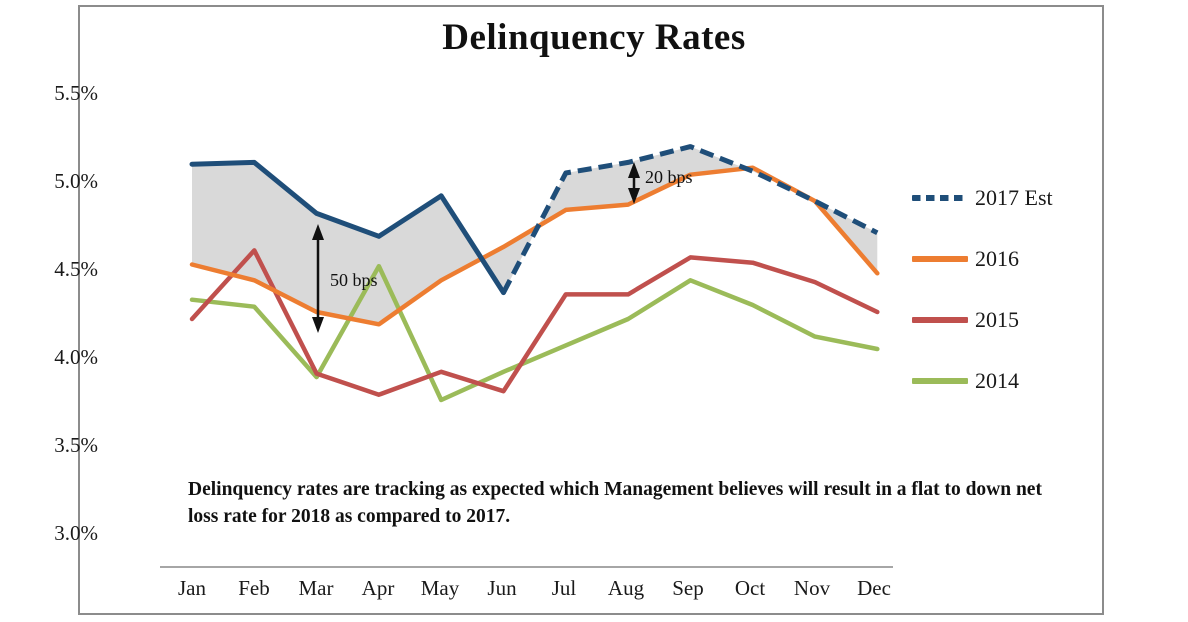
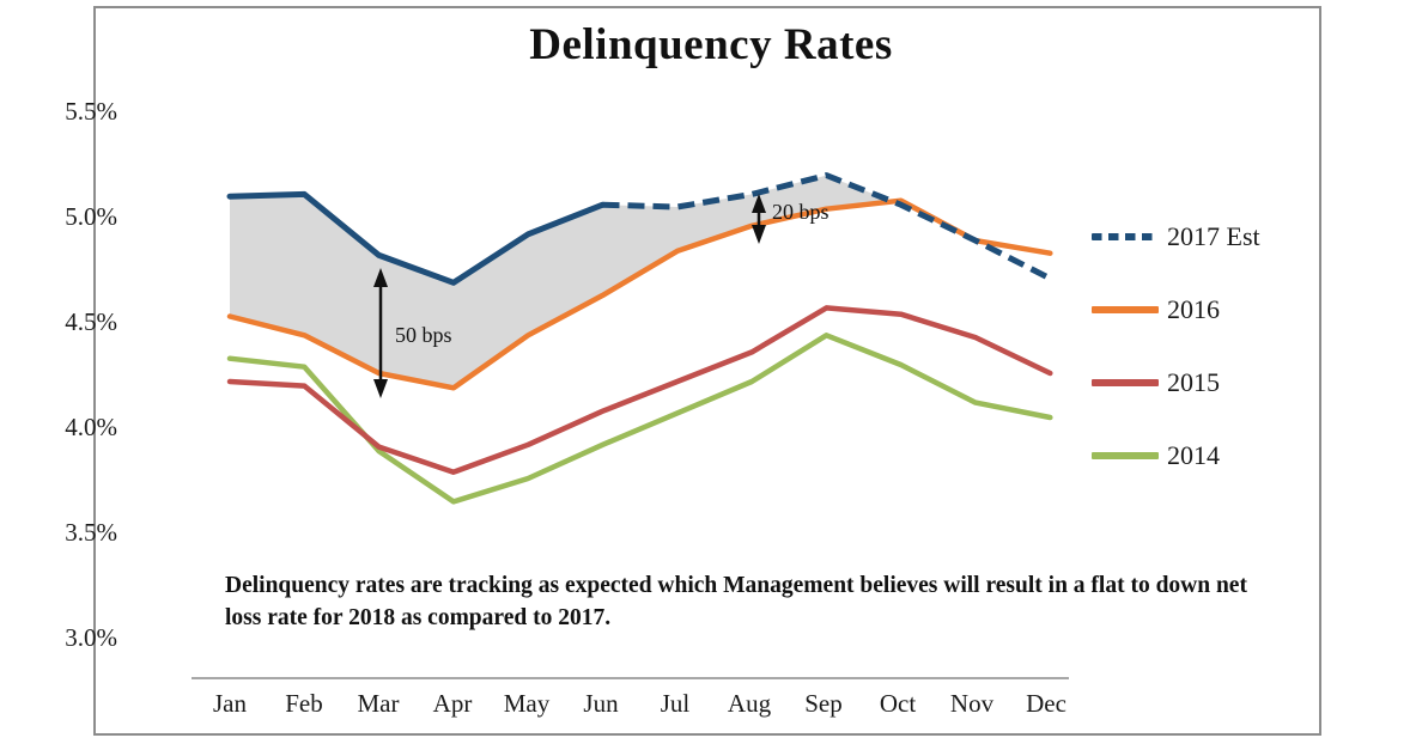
2015/Feb: 4.60% -> 4.19%
2014/Apr: 4.51% -> 3.64%
2017 Est/Jun: 4.36% -> 5.05%
2015/Jun: 3.80% -> 4.07%
2015/Jul: 4.35% -> 4.21%
2016/Aug: 4.86% -> 4.95%
2016/Dec: 4.47% -> 4.82%
